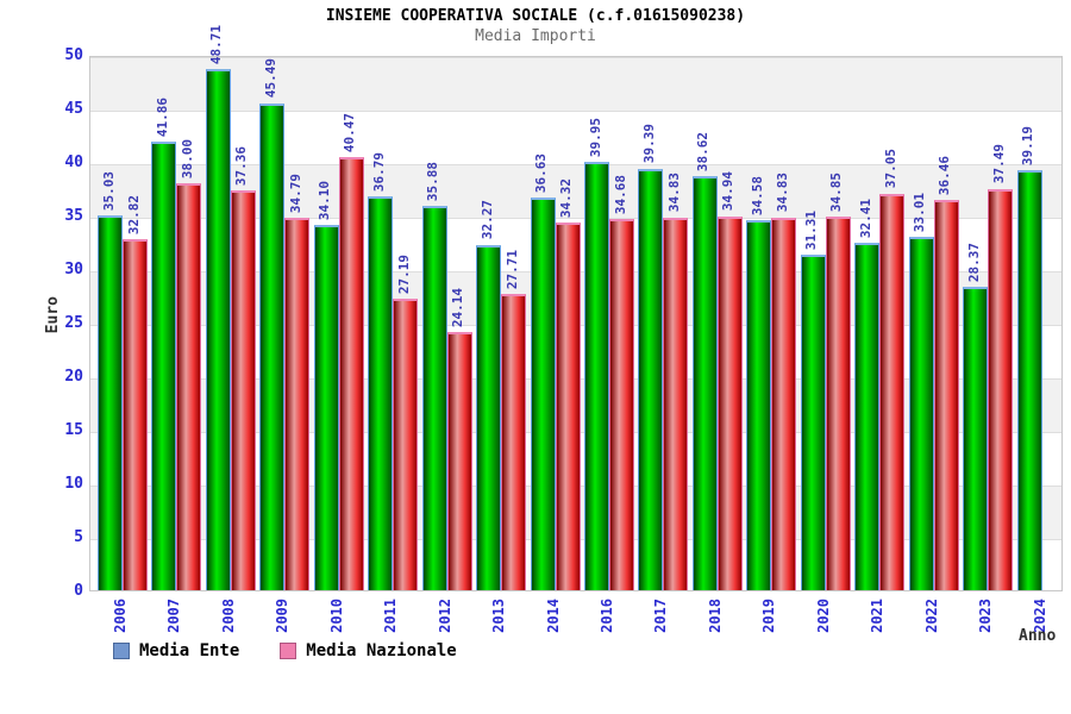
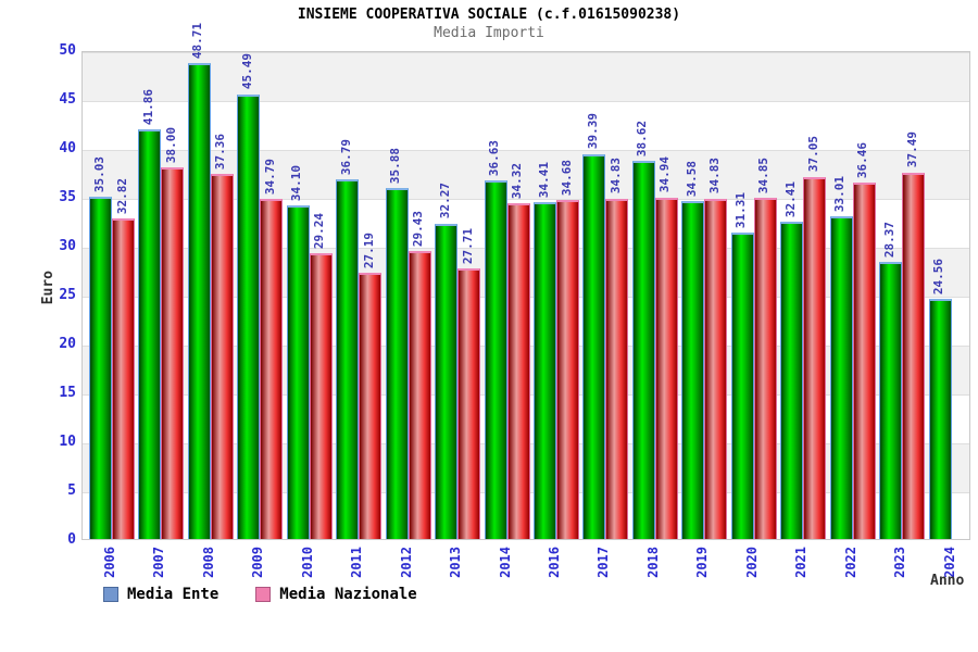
Media Nazionale/2010: 40.47 -> 29.24
Media Nazionale/2012: 24.14 -> 29.43
Media Ente/2016: 39.95 -> 34.41
Media Ente/2024: 39.19 -> 24.56
